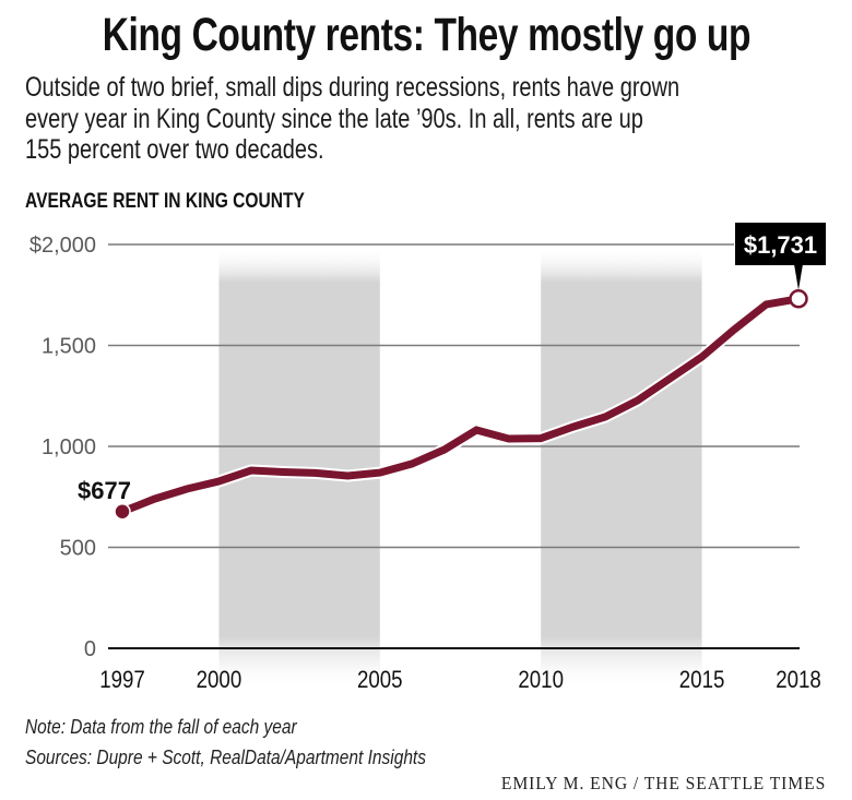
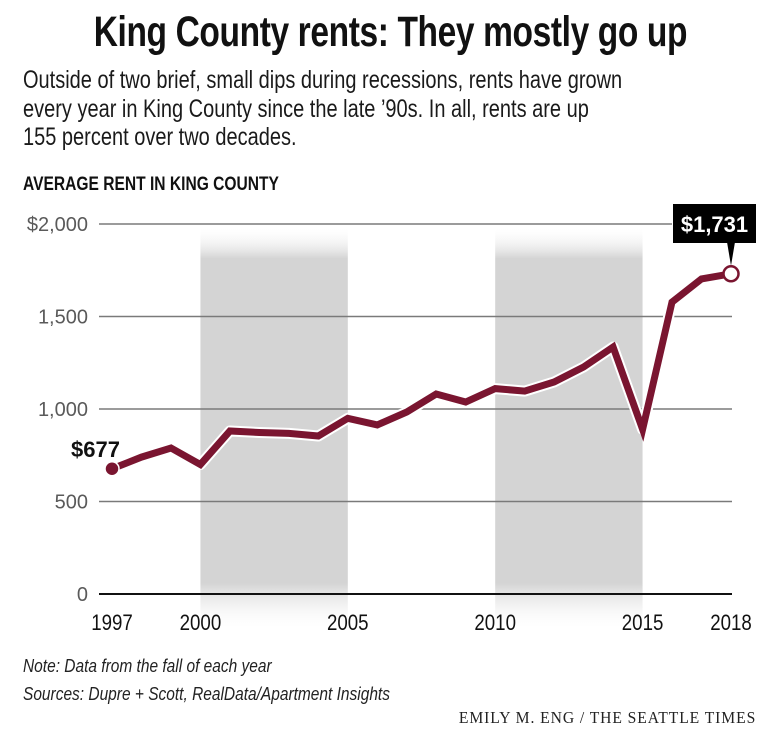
2000: $830 -> $700
2005: $870 -> $950
2010: $1040 -> $1110
2015: $1440 -> $890
